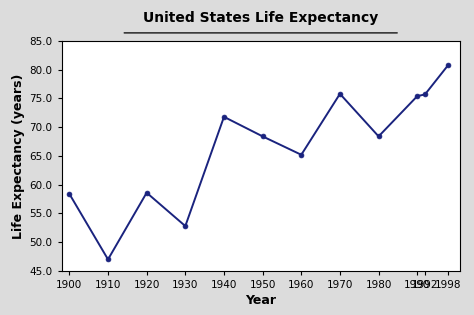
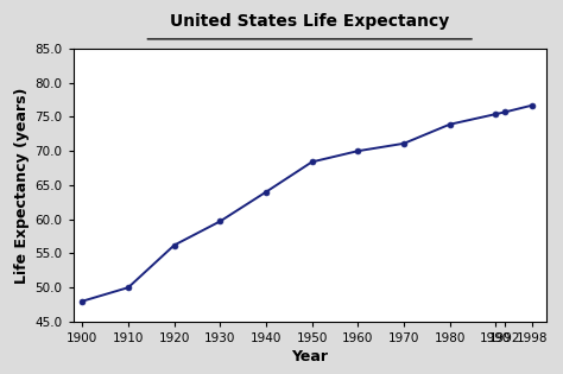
1900: 58.4 -> 48.0
1910: 47.0 -> 50.0
1920: 58.6 -> 56.2
1930: 52.8 -> 59.7
1940: 71.8 -> 64.0
1960: 65.2 -> 70.0
1970: 75.8 -> 71.1
1980: 68.4 -> 73.9
1998: 80.8 -> 76.7
